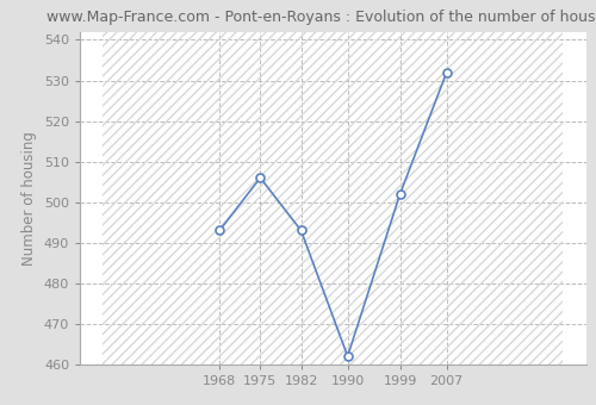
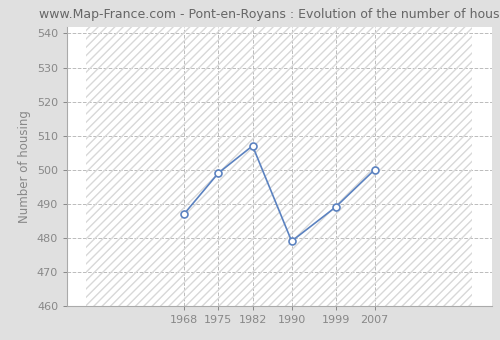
1968: 493 -> 487
1975: 506 -> 499
1982: 493 -> 507
1990: 462 -> 479
1999: 502 -> 489
2007: 532 -> 500
